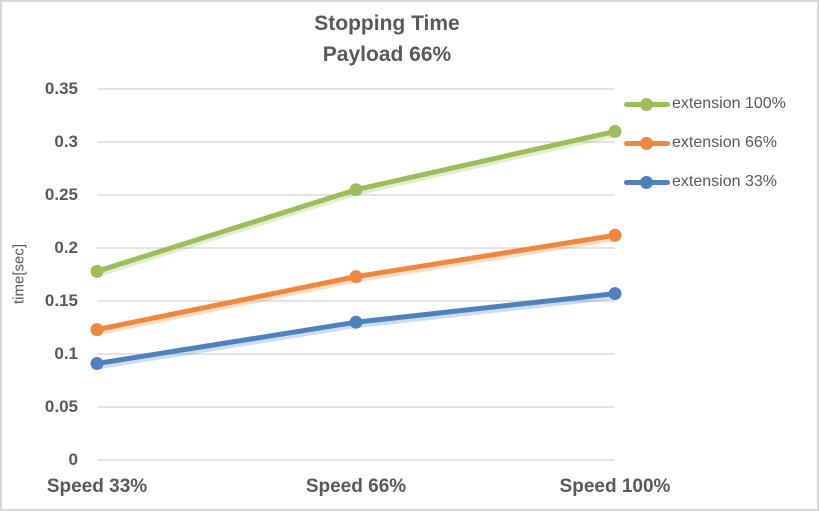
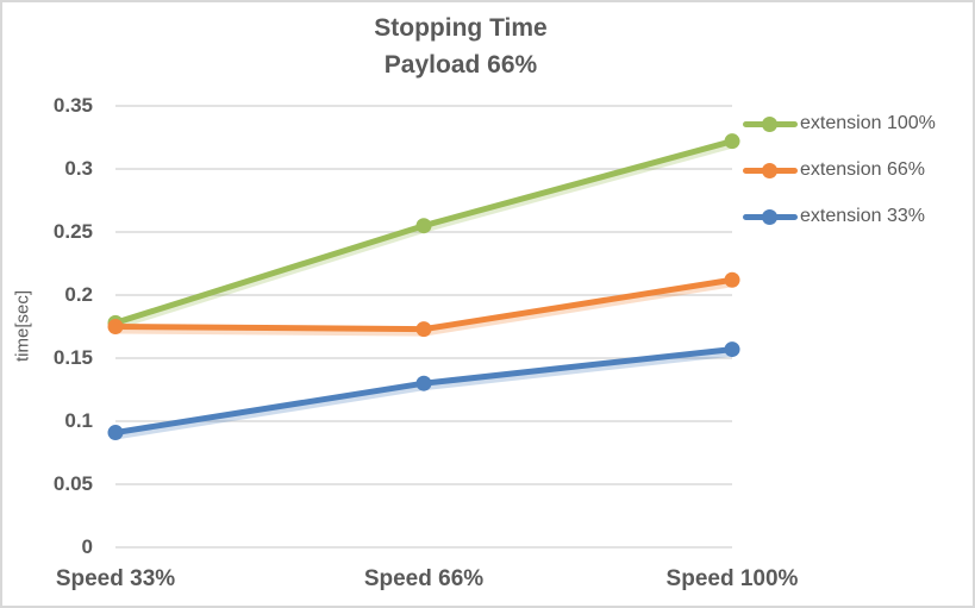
extension 66%/Speed 33%: 0.123 -> 0.175
extension 100%/Speed 100%: 0.310 -> 0.322
